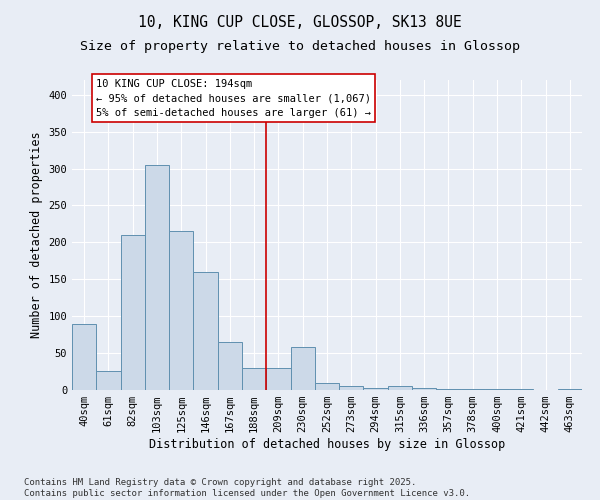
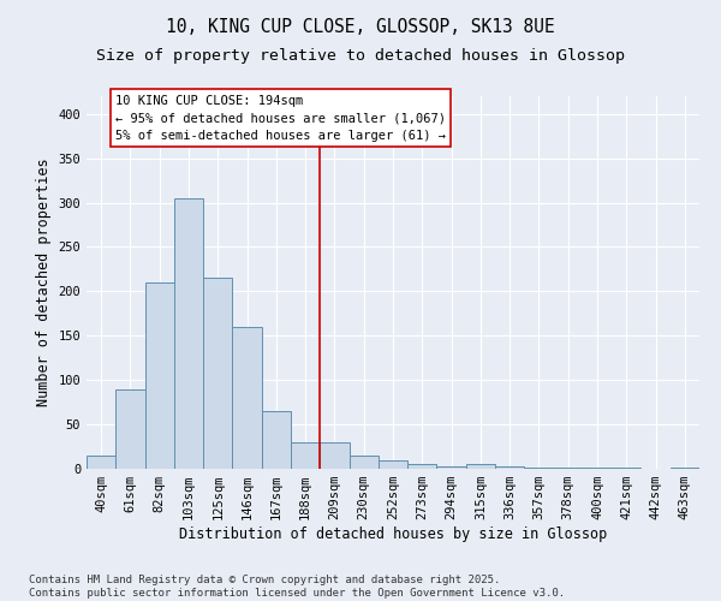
40sqm: 90 -> 15
61sqm: 26 -> 90
230sqm: 58 -> 15
